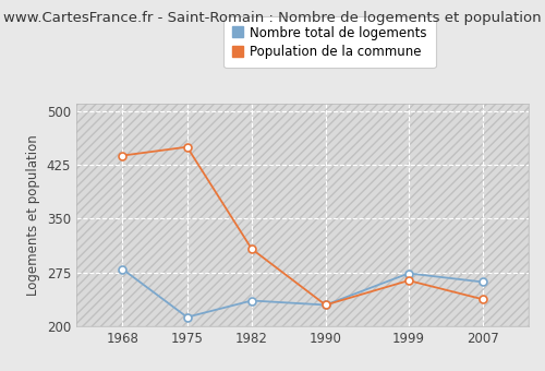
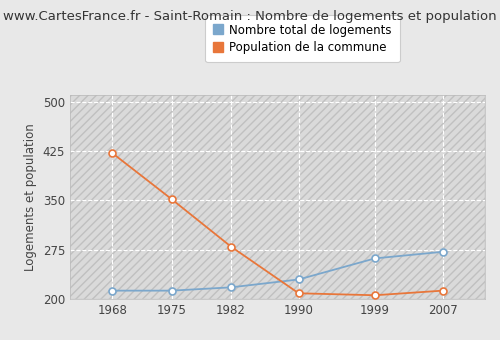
Nombre total de logements/1968: 280 -> 213
Population de la commune/1968: 438 -> 422
Population de la commune/1975: 450 -> 352
Nombre total de logements/1982: 236 -> 218
Population de la commune/1982: 308 -> 280
Population de la commune/1990: 230 -> 209
Nombre total de logements/1999: 274 -> 262
Population de la commune/1999: 264 -> 206
Nombre total de logements/2007: 262 -> 272
Population de la commune/2007: 238 -> 213
